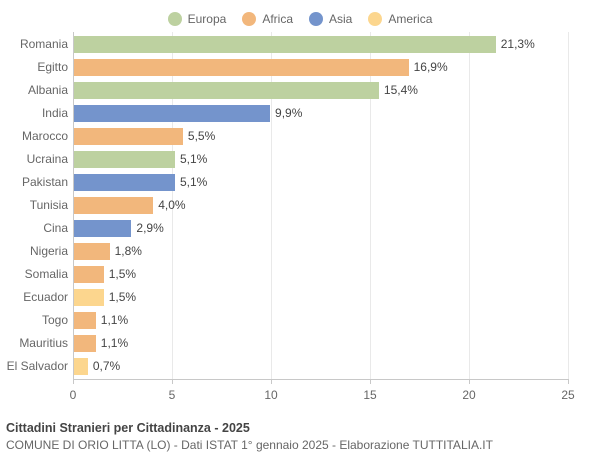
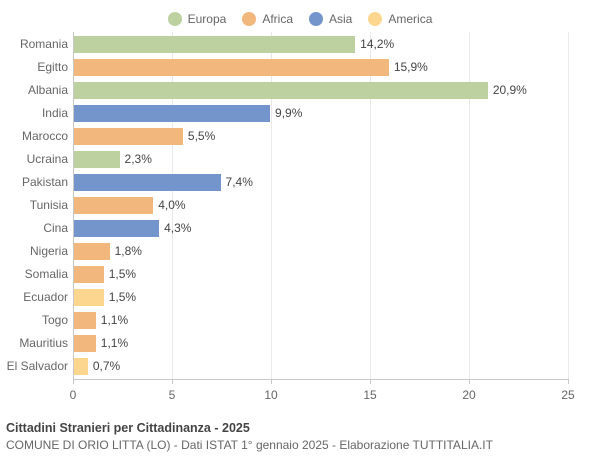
Romania: 21,3% -> 14,2%
Egitto: 16,9% -> 15,9%
Albania: 15,4% -> 20,9%
Ucraina: 5,1% -> 2,3%
Pakistan: 5,1% -> 7,4%
Cina: 2,9% -> 4,3%
